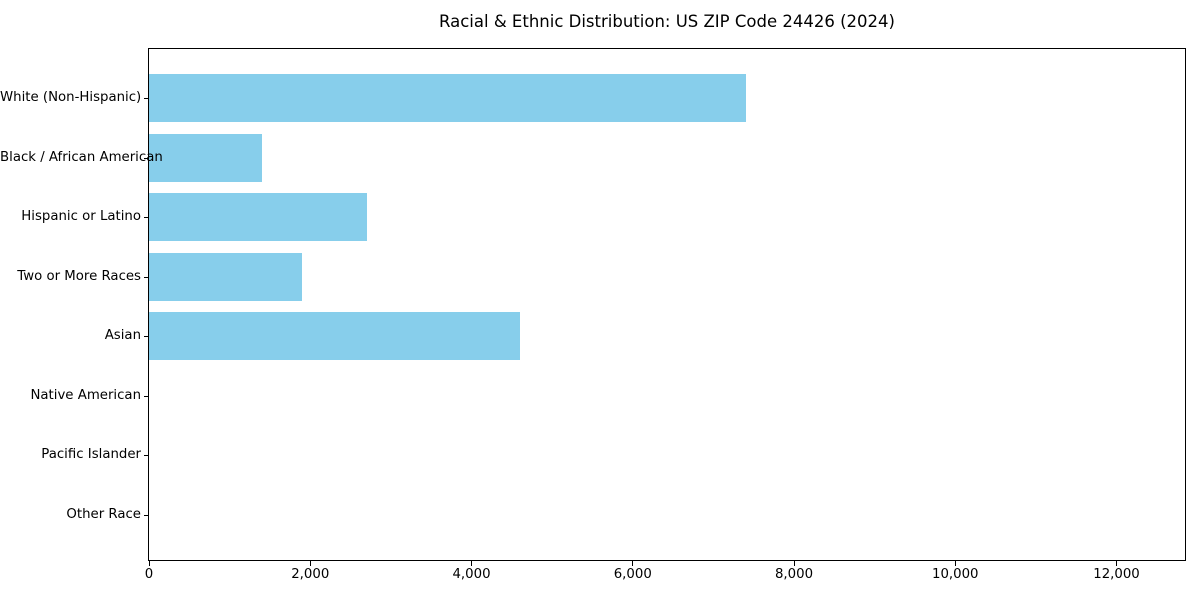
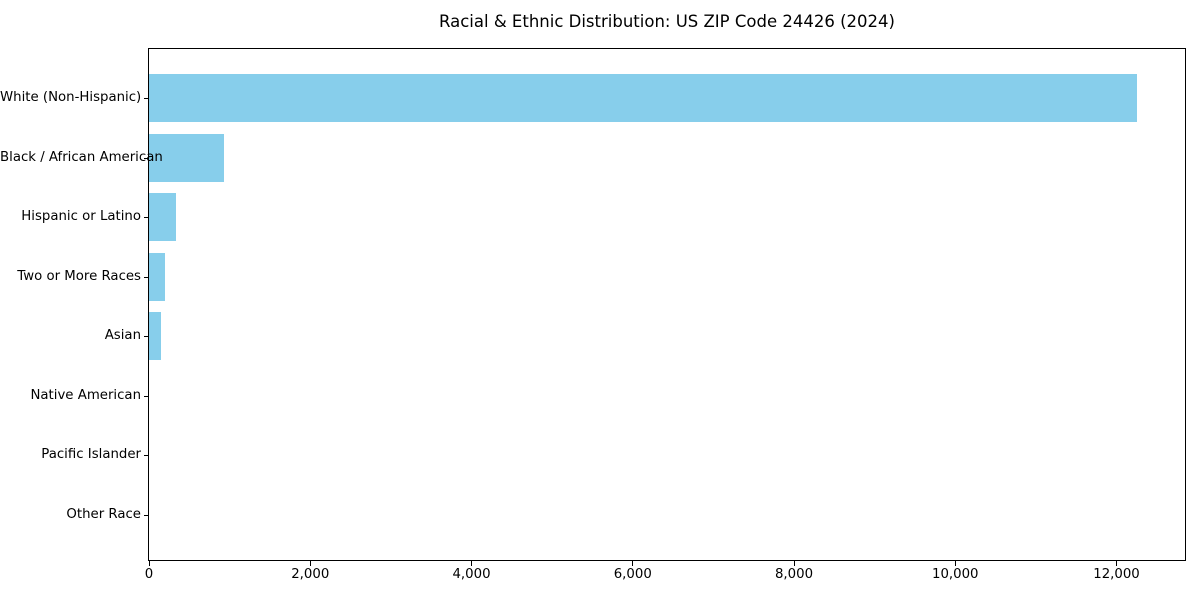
White (Non-Hispanic): 7400 -> 12200
Black / African American: 1400 -> 900
Hispanic or Latino: 2700 -> 300
Two or More Races: 1900 -> 200
Asian: 4600 -> 200
